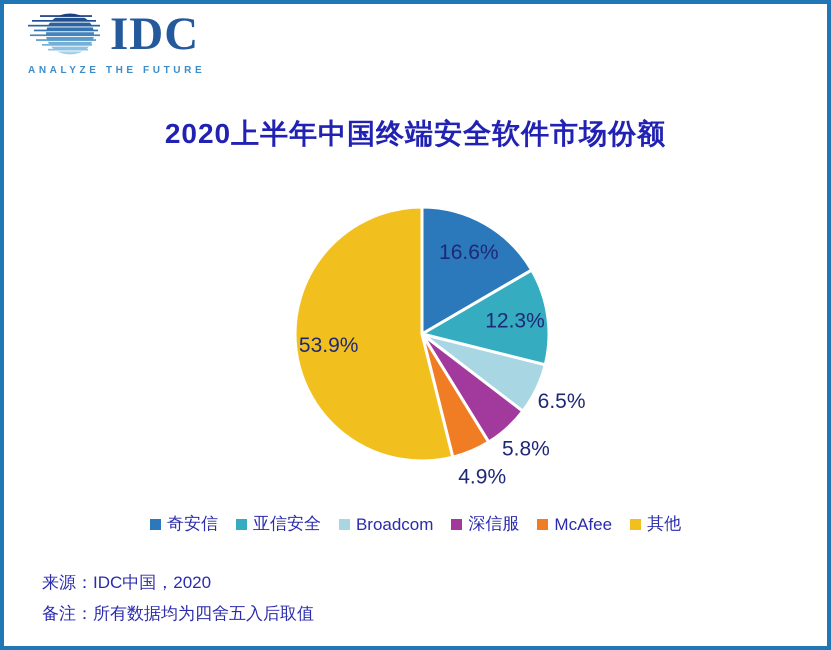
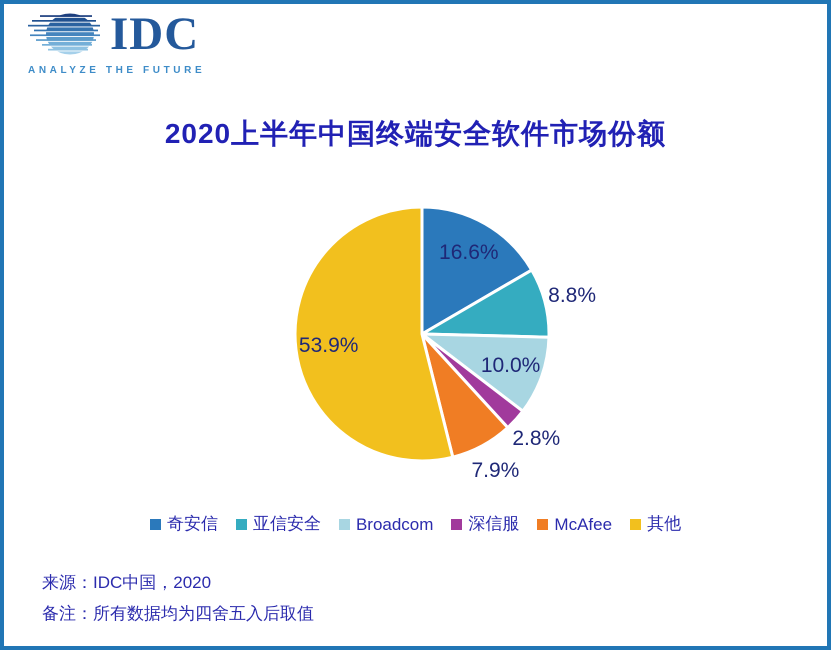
亚信安全: 12.3% -> 8.8%
Broadcom: 6.5% -> 10.0%
深信服: 5.8% -> 2.8%
McAfee: 4.9% -> 7.9%
